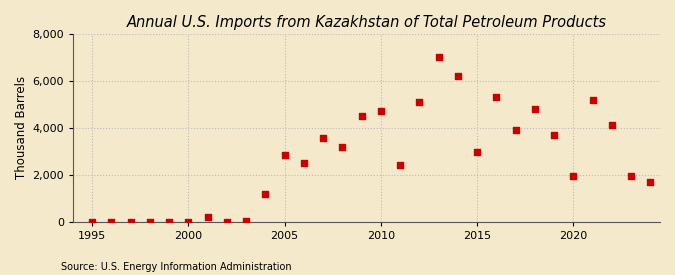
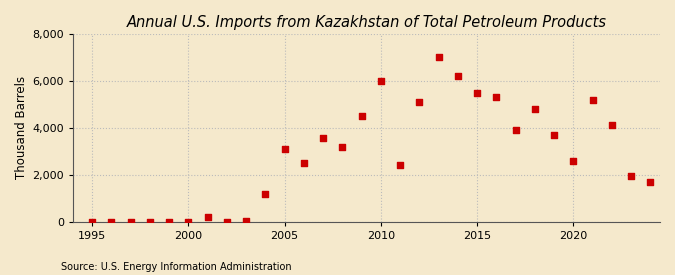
2005: 2,850 -> 3,100
2010: 4,700 -> 6,000
2015: 2,950 -> 5,500
2020: 1,950 -> 2,600
